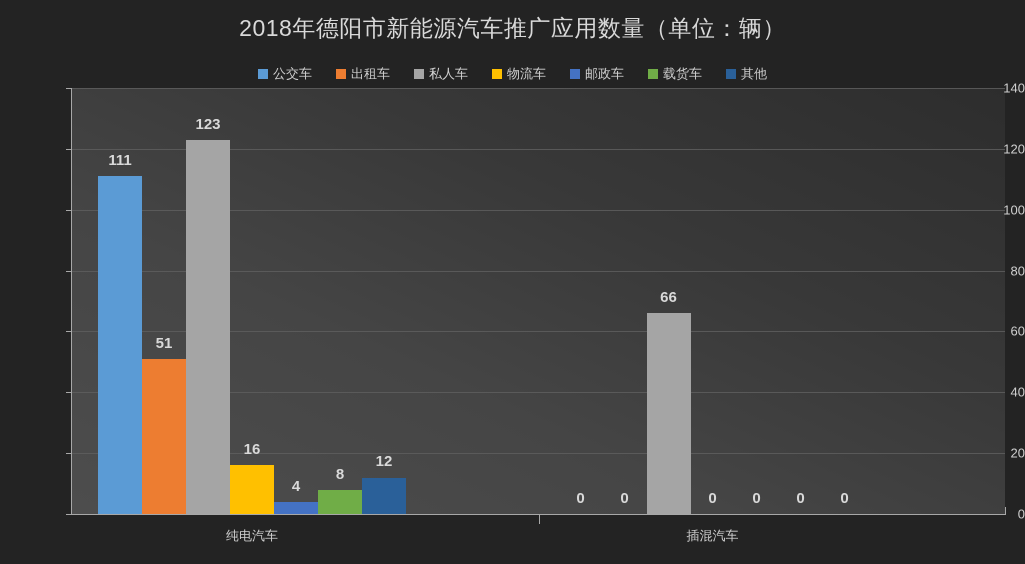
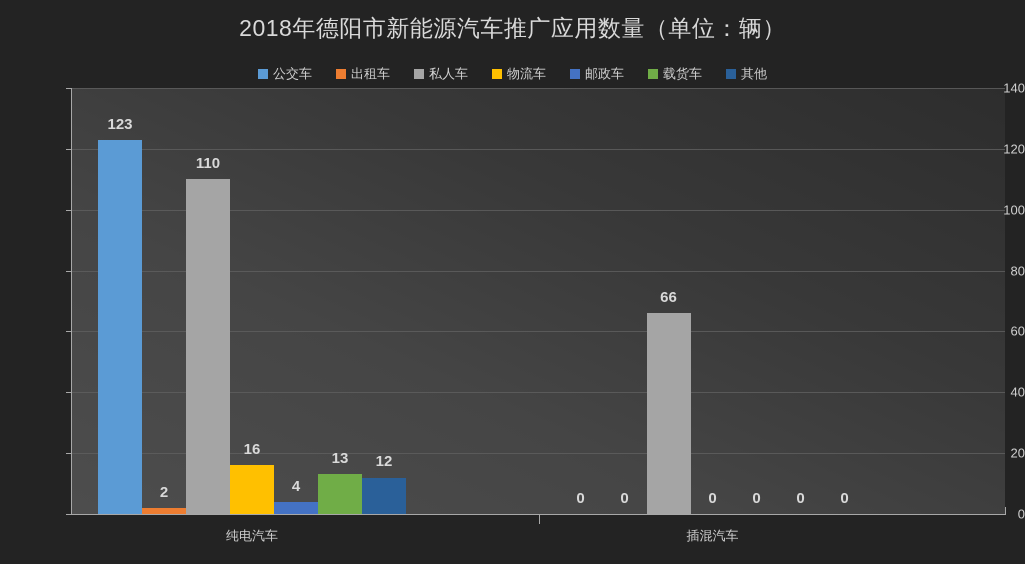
公交车/纯电汽车: 111 -> 123
出租车/纯电汽车: 51 -> 2
私人车/纯电汽车: 123 -> 110
载货车/纯电汽车: 8 -> 13
